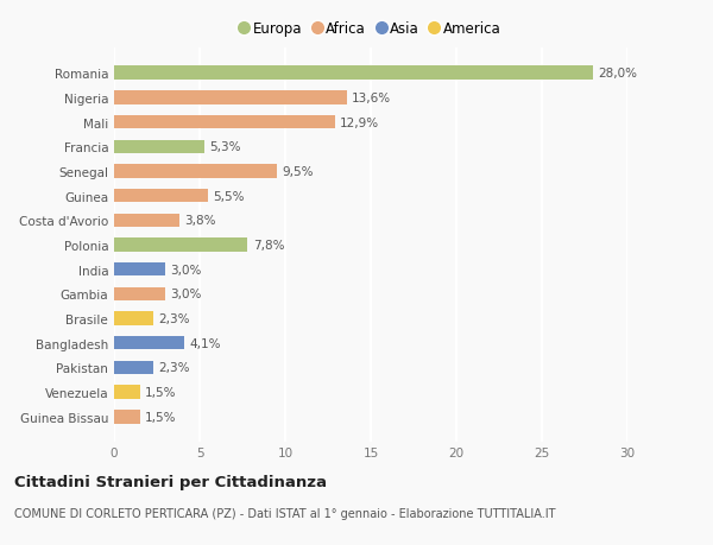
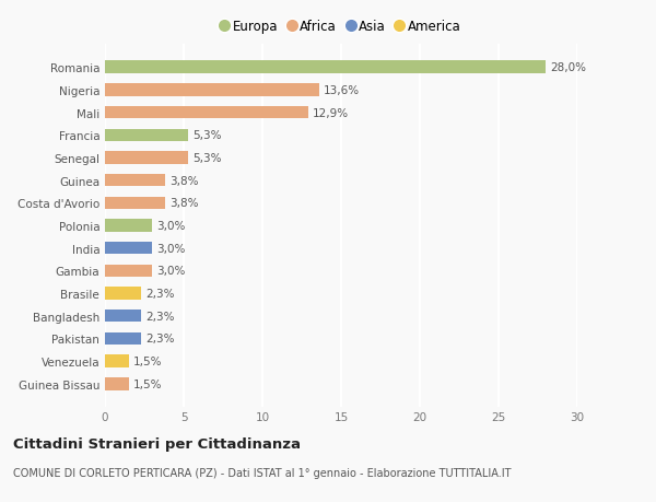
Senegal: 9,5% -> 5,3%
Guinea: 5,5% -> 3,8%
Polonia: 7,8% -> 3,0%
Bangladesh: 4,1% -> 2,3%
